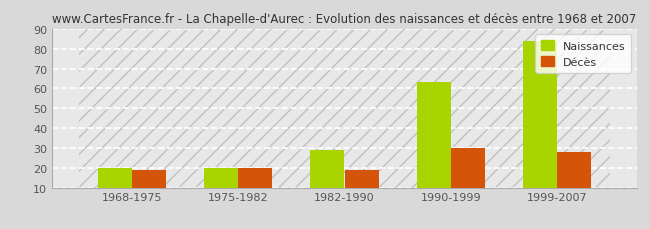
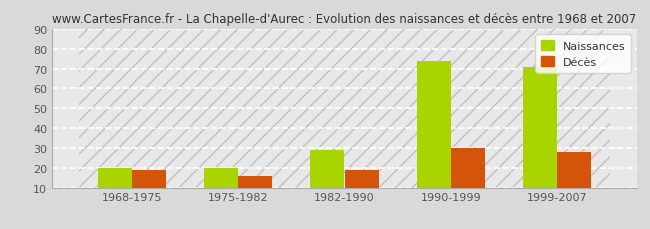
Décès/1975-1982: 20 -> 16
Naissances/1990-1999: 63 -> 74
Naissances/1999-2007: 84 -> 71
